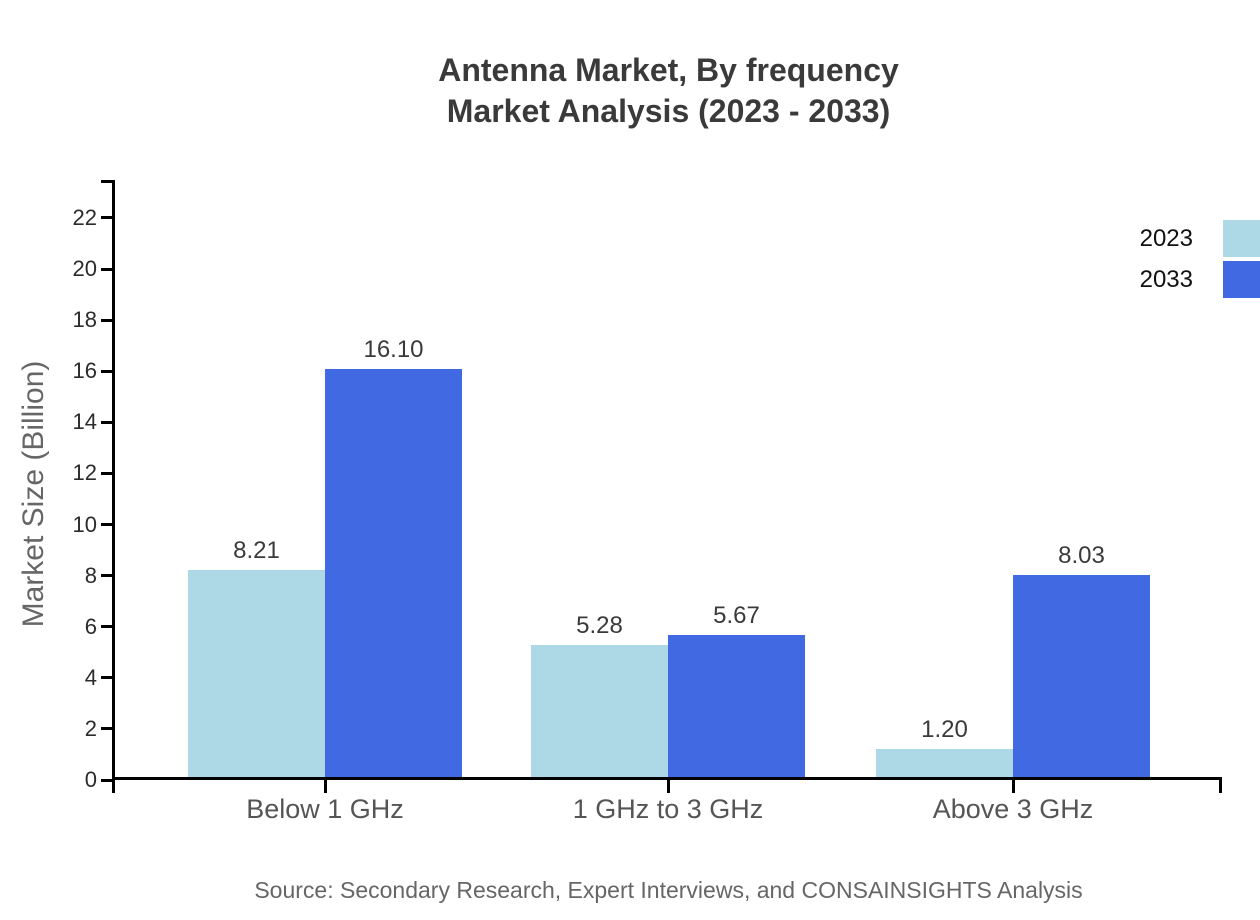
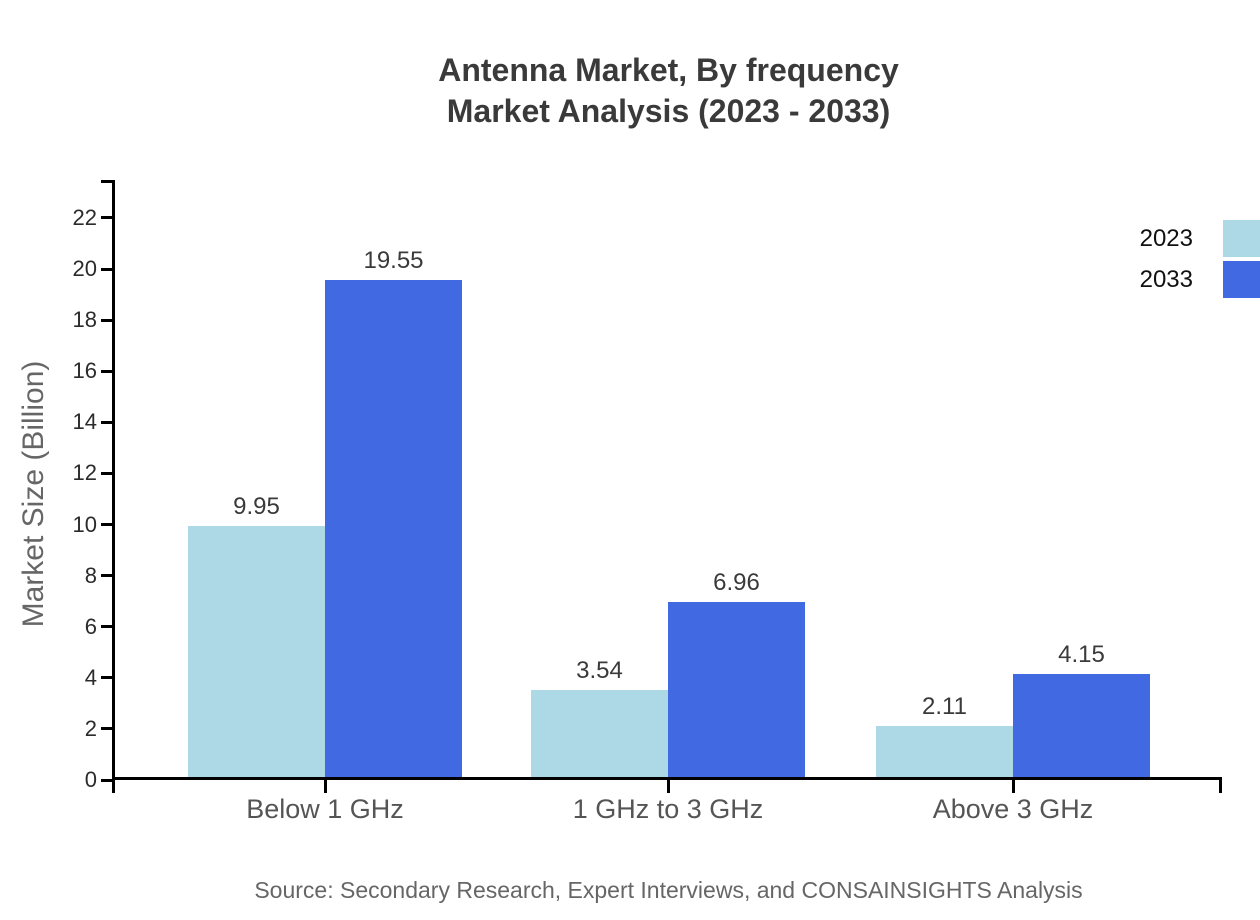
2023/Below 1 GHz: 8.21 -> 9.95
2033/Below 1 GHz: 16.10 -> 19.55
2023/1 GHz to 3 GHz: 5.28 -> 3.54
2033/1 GHz to 3 GHz: 5.67 -> 6.96
2023/Above 3 GHz: 1.20 -> 2.11
2033/Above 3 GHz: 8.03 -> 4.15
